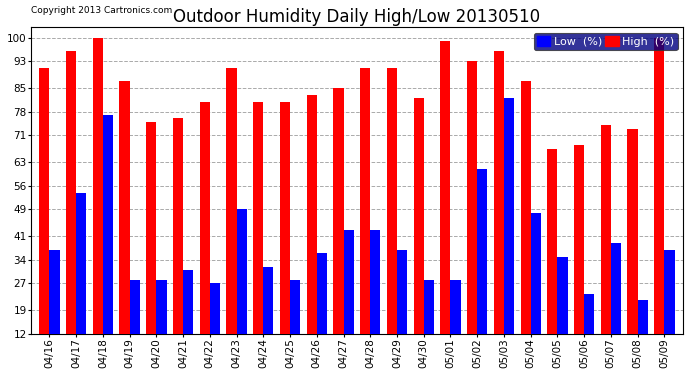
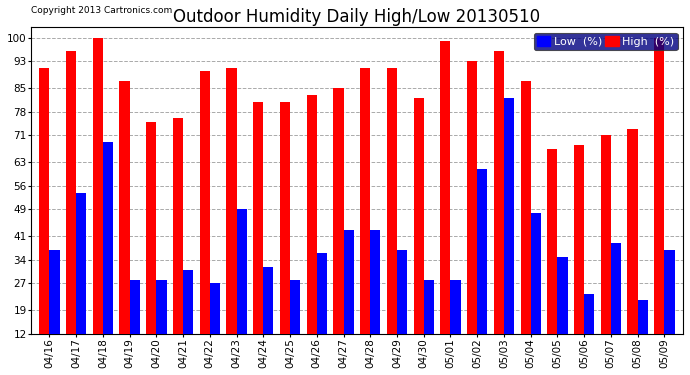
Low (%)/04/18: 77 -> 69
High (%)/04/22: 81 -> 90
High (%)/05/07: 74 -> 71
